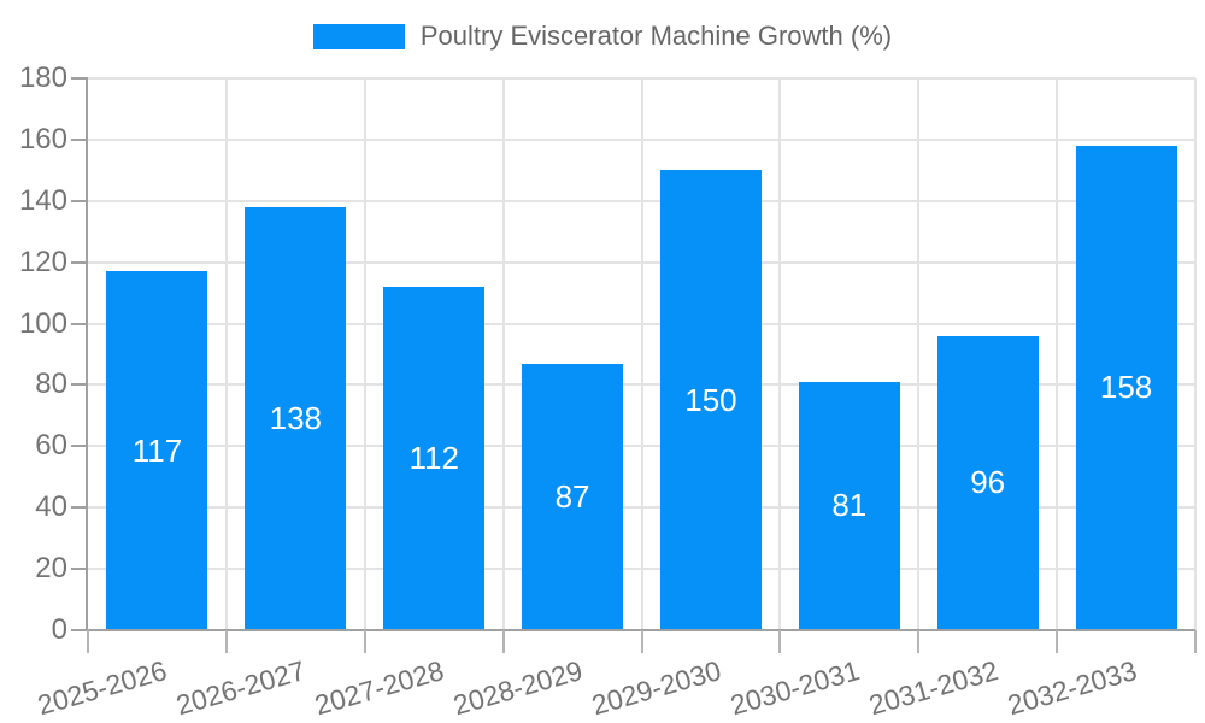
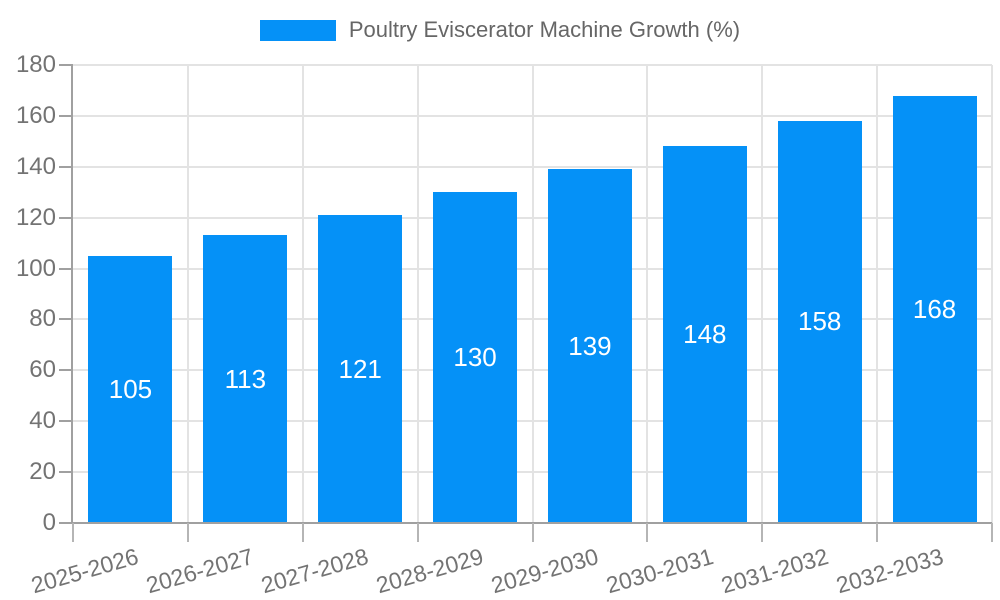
2025-2026: 117 -> 105
2026-2027: 138 -> 113
2027-2028: 112 -> 121
2028-2029: 87 -> 130
2029-2030: 150 -> 139
2030-2031: 81 -> 148
2031-2032: 96 -> 158
2032-2033: 158 -> 168
